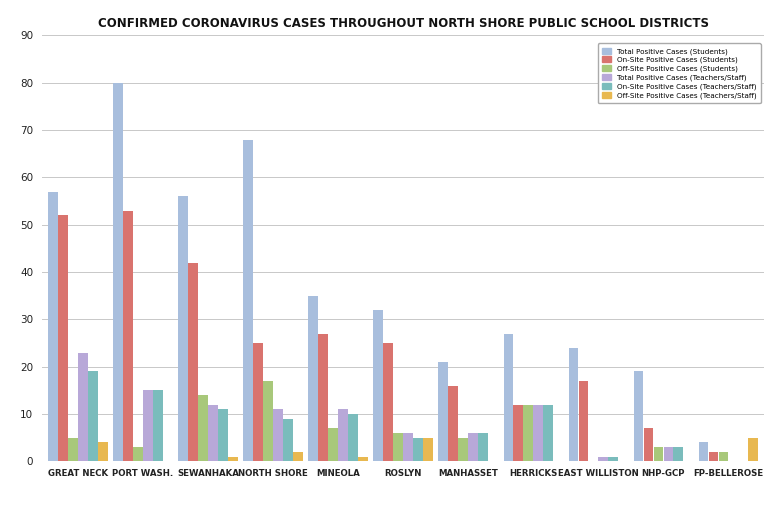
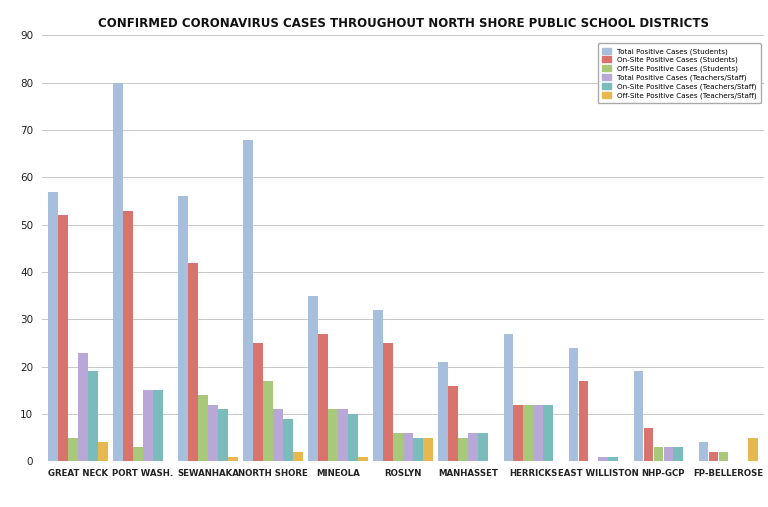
Off-Site Positive Cases (Students)/MINEOLA: 7 -> 11
